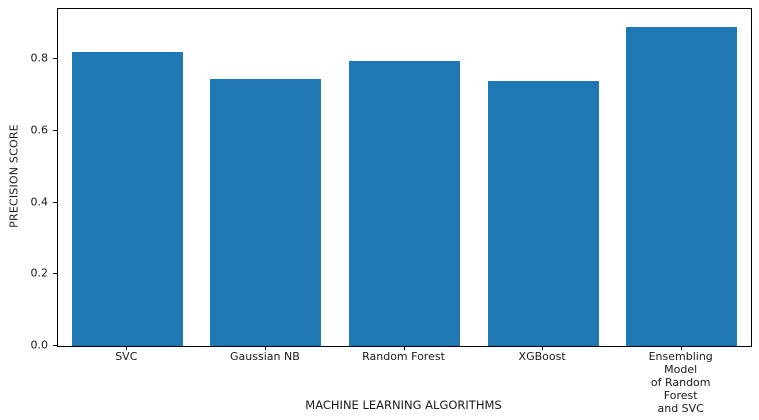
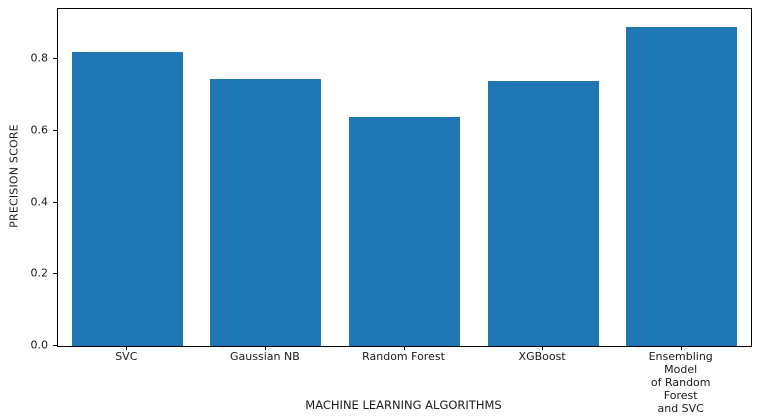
Random Forest: 0.80 -> 0.64
